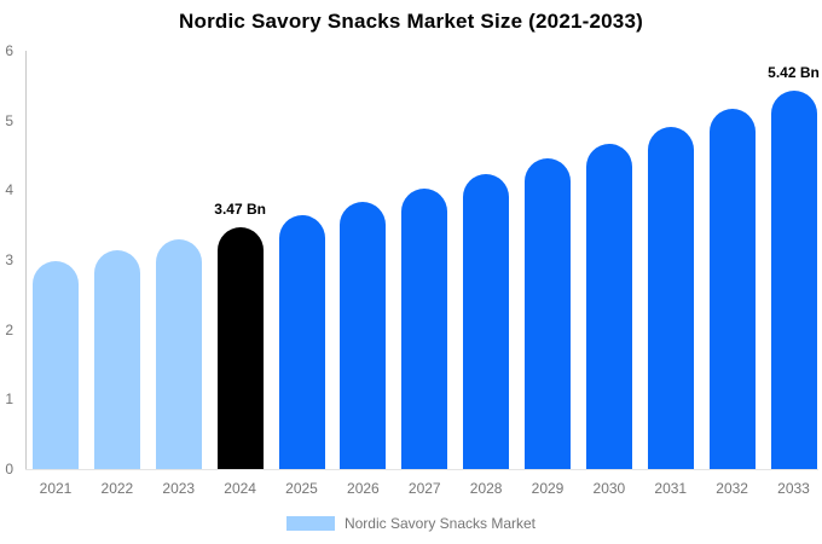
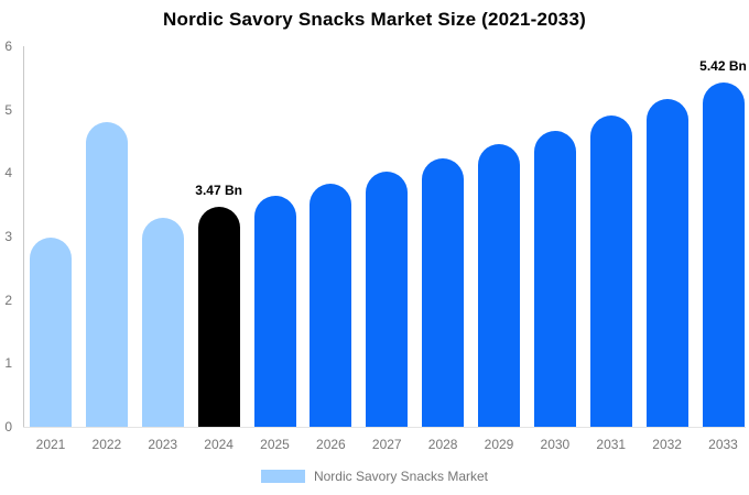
2022: 3.1 -> 4.8
